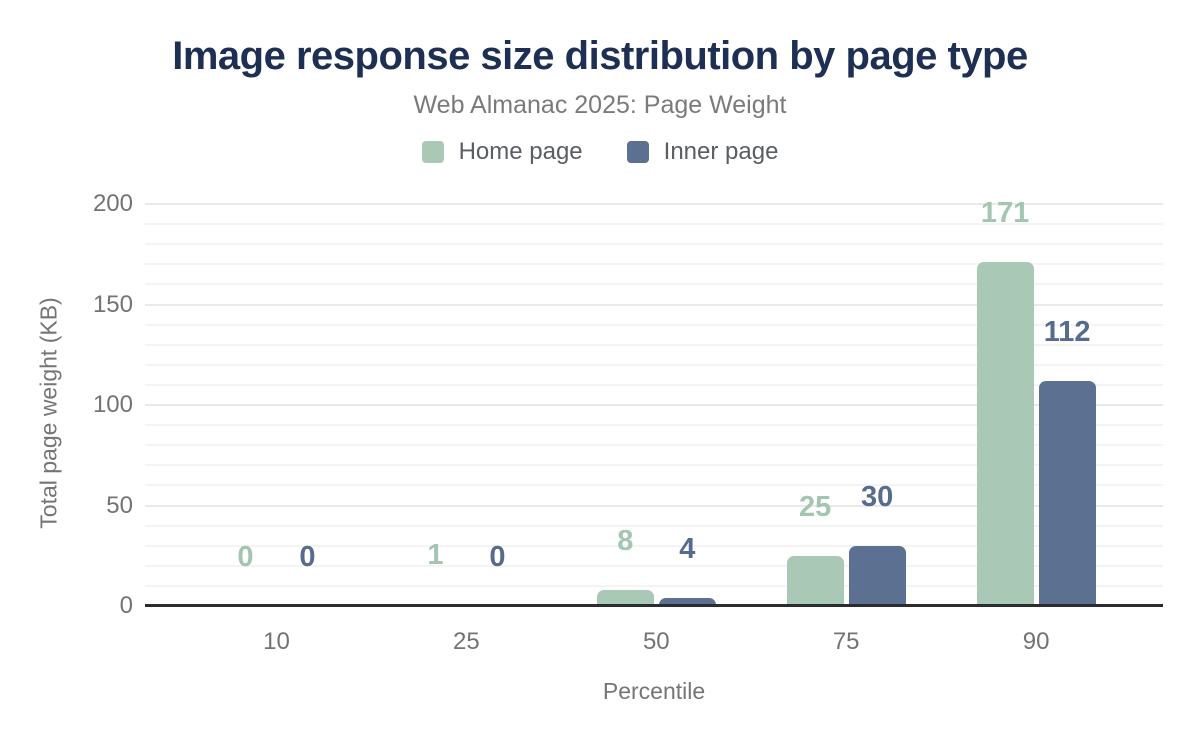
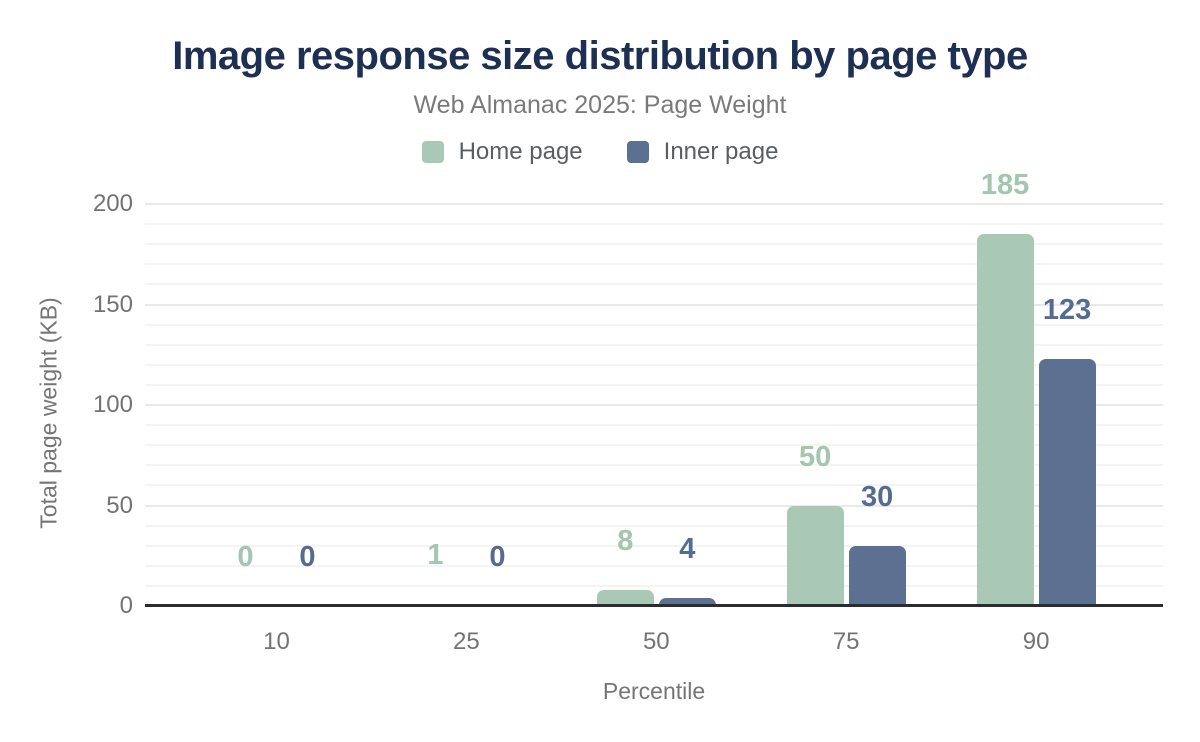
Home page/75: 25 -> 50
Home page/90: 171 -> 185
Inner page/90: 112 -> 123
